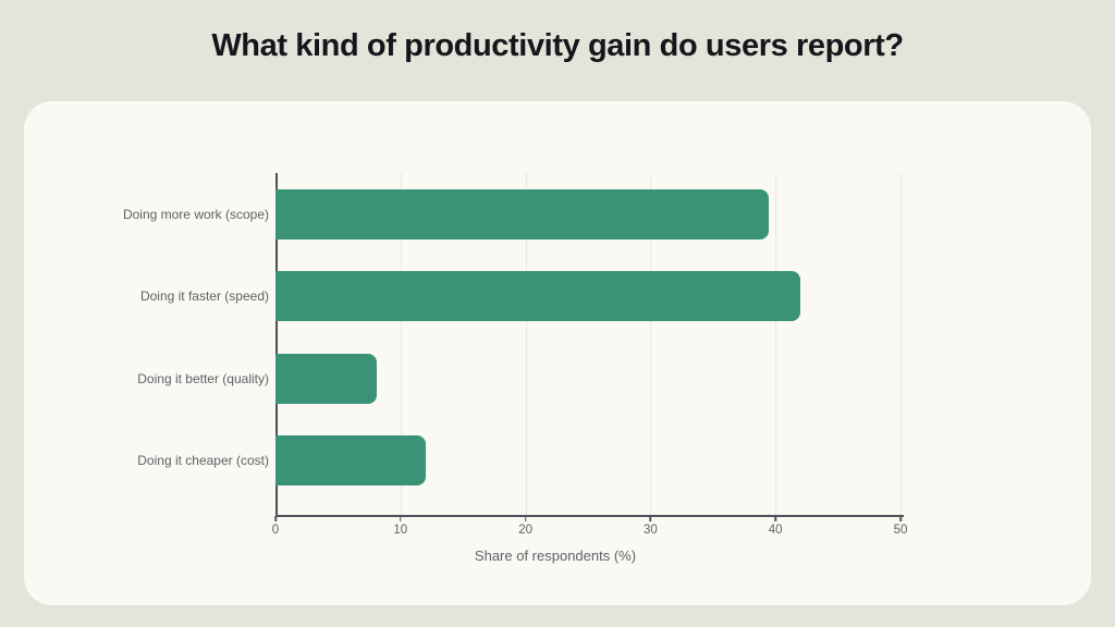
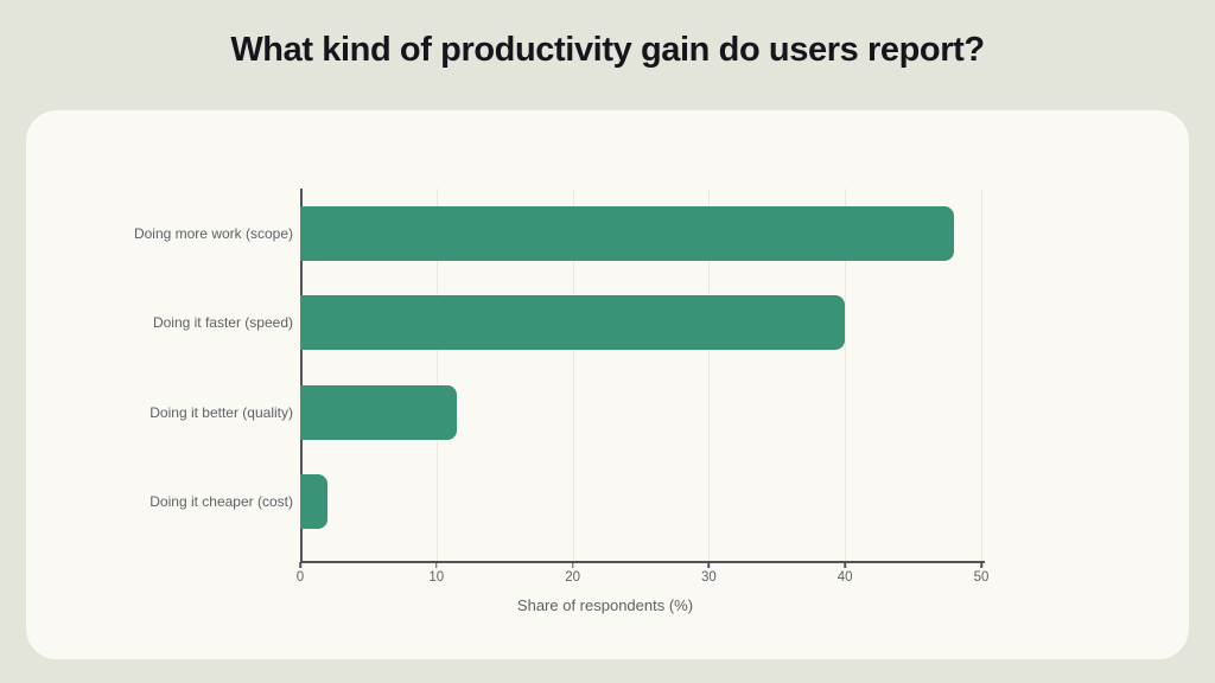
Doing more work (scope): 39.5 -> 48.0
Doing it faster (speed): 42.0 -> 40.0
Doing it better (quality): 8.1 -> 11.5
Doing it cheaper (cost): 12.0 -> 2.0
